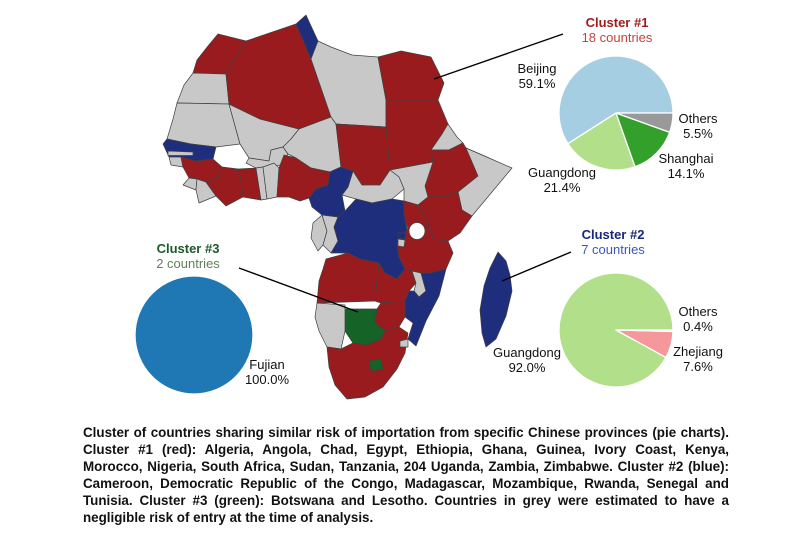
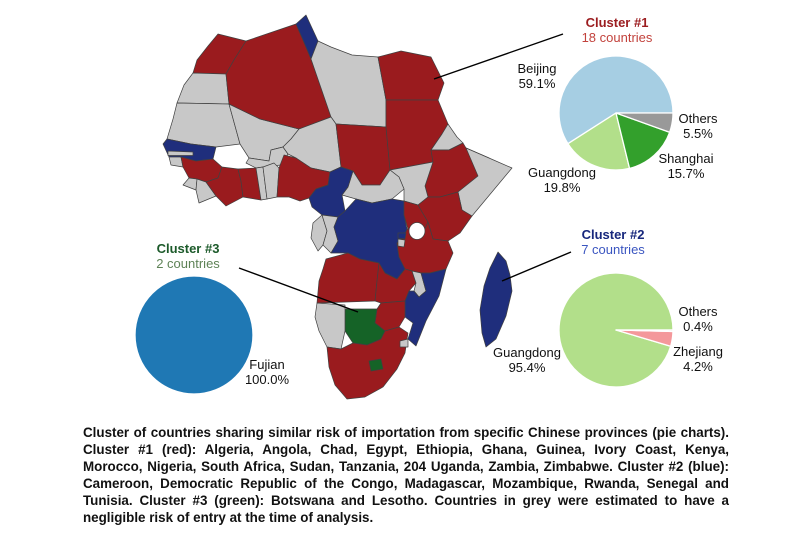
Cluster #1/Guangdong: 21.4% -> 19.8%
Cluster #1/Shanghai: 14.1% -> 15.7%
Cluster #2/Guangdong: 92.0% -> 95.4%
Cluster #2/Zhejiang: 7.6% -> 4.2%
